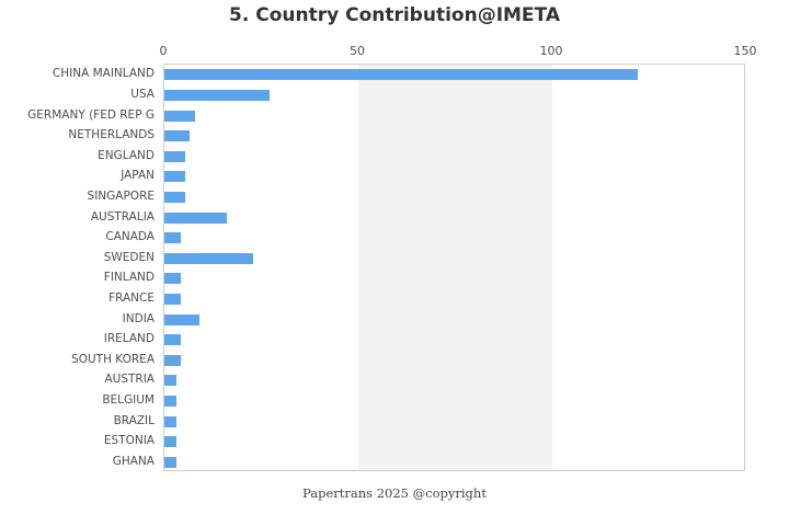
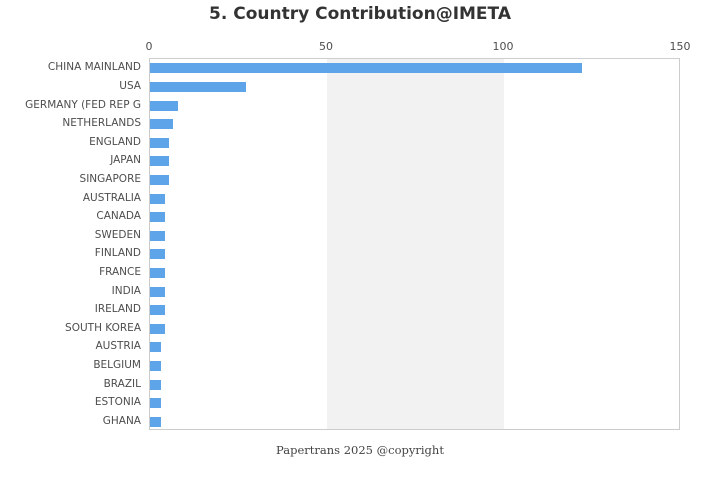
AUSTRALIA: 16 -> 4
SWEDEN: 23 -> 4
INDIA: 9 -> 4
